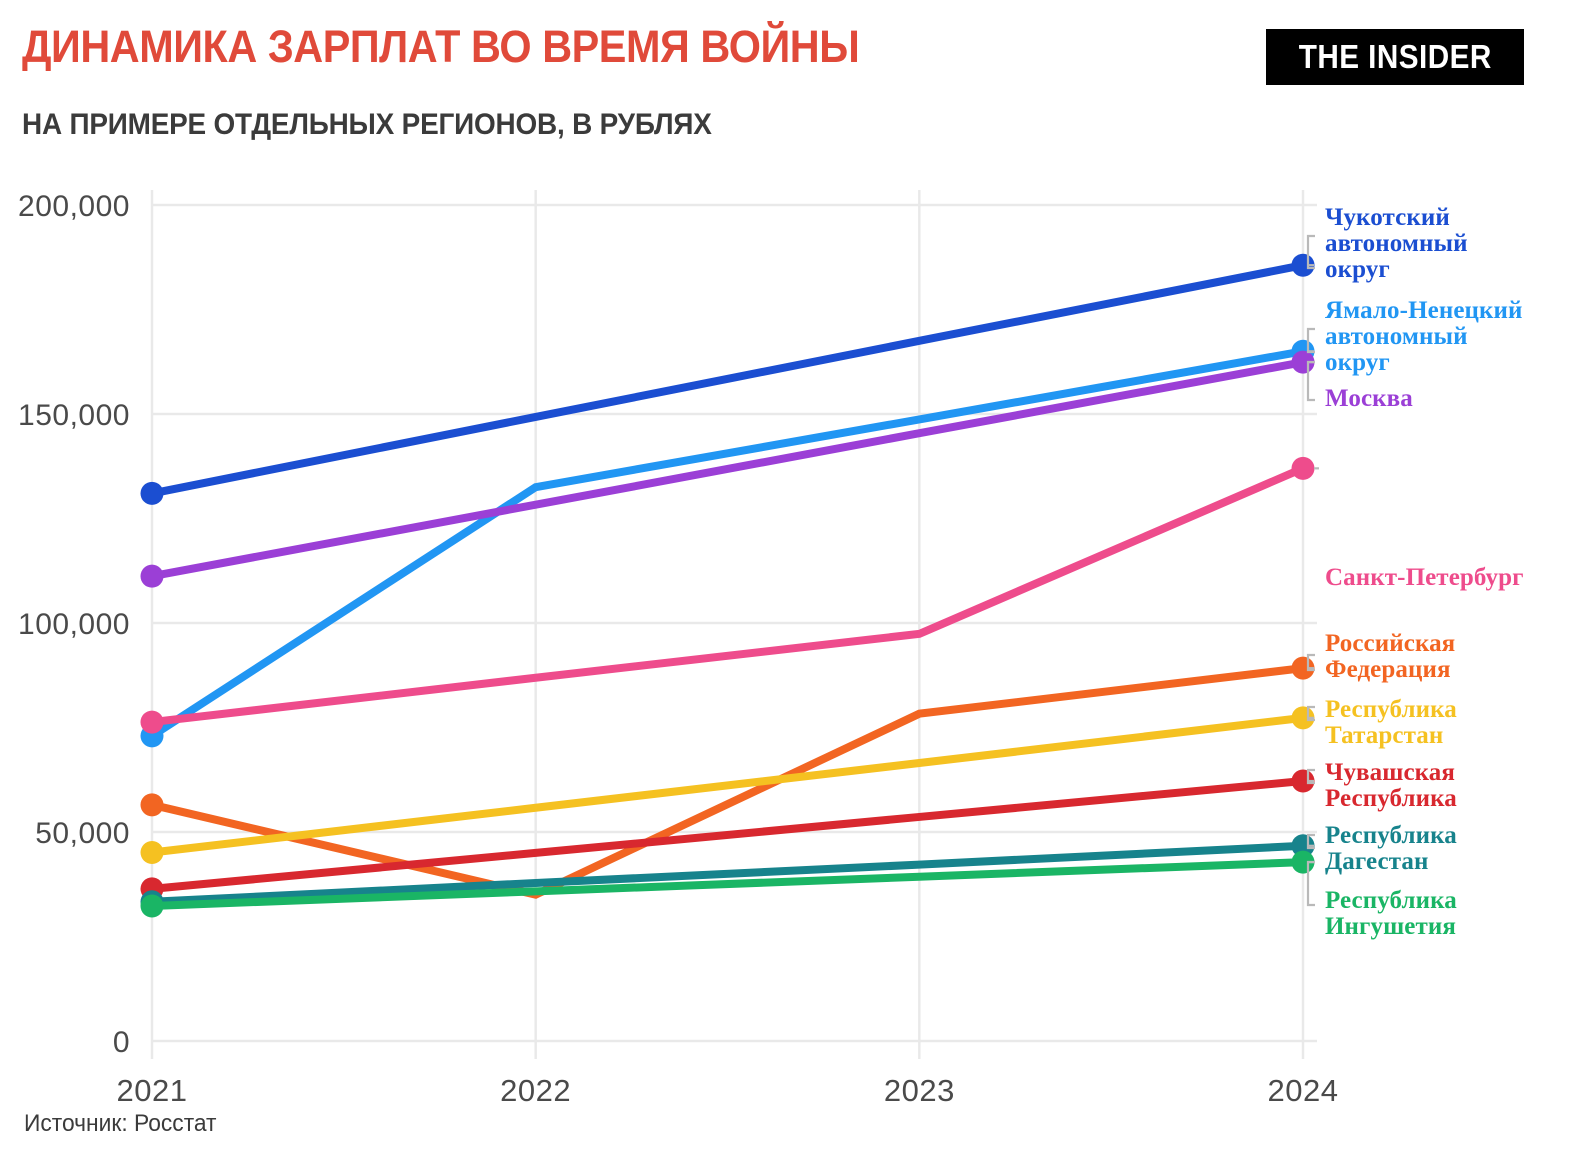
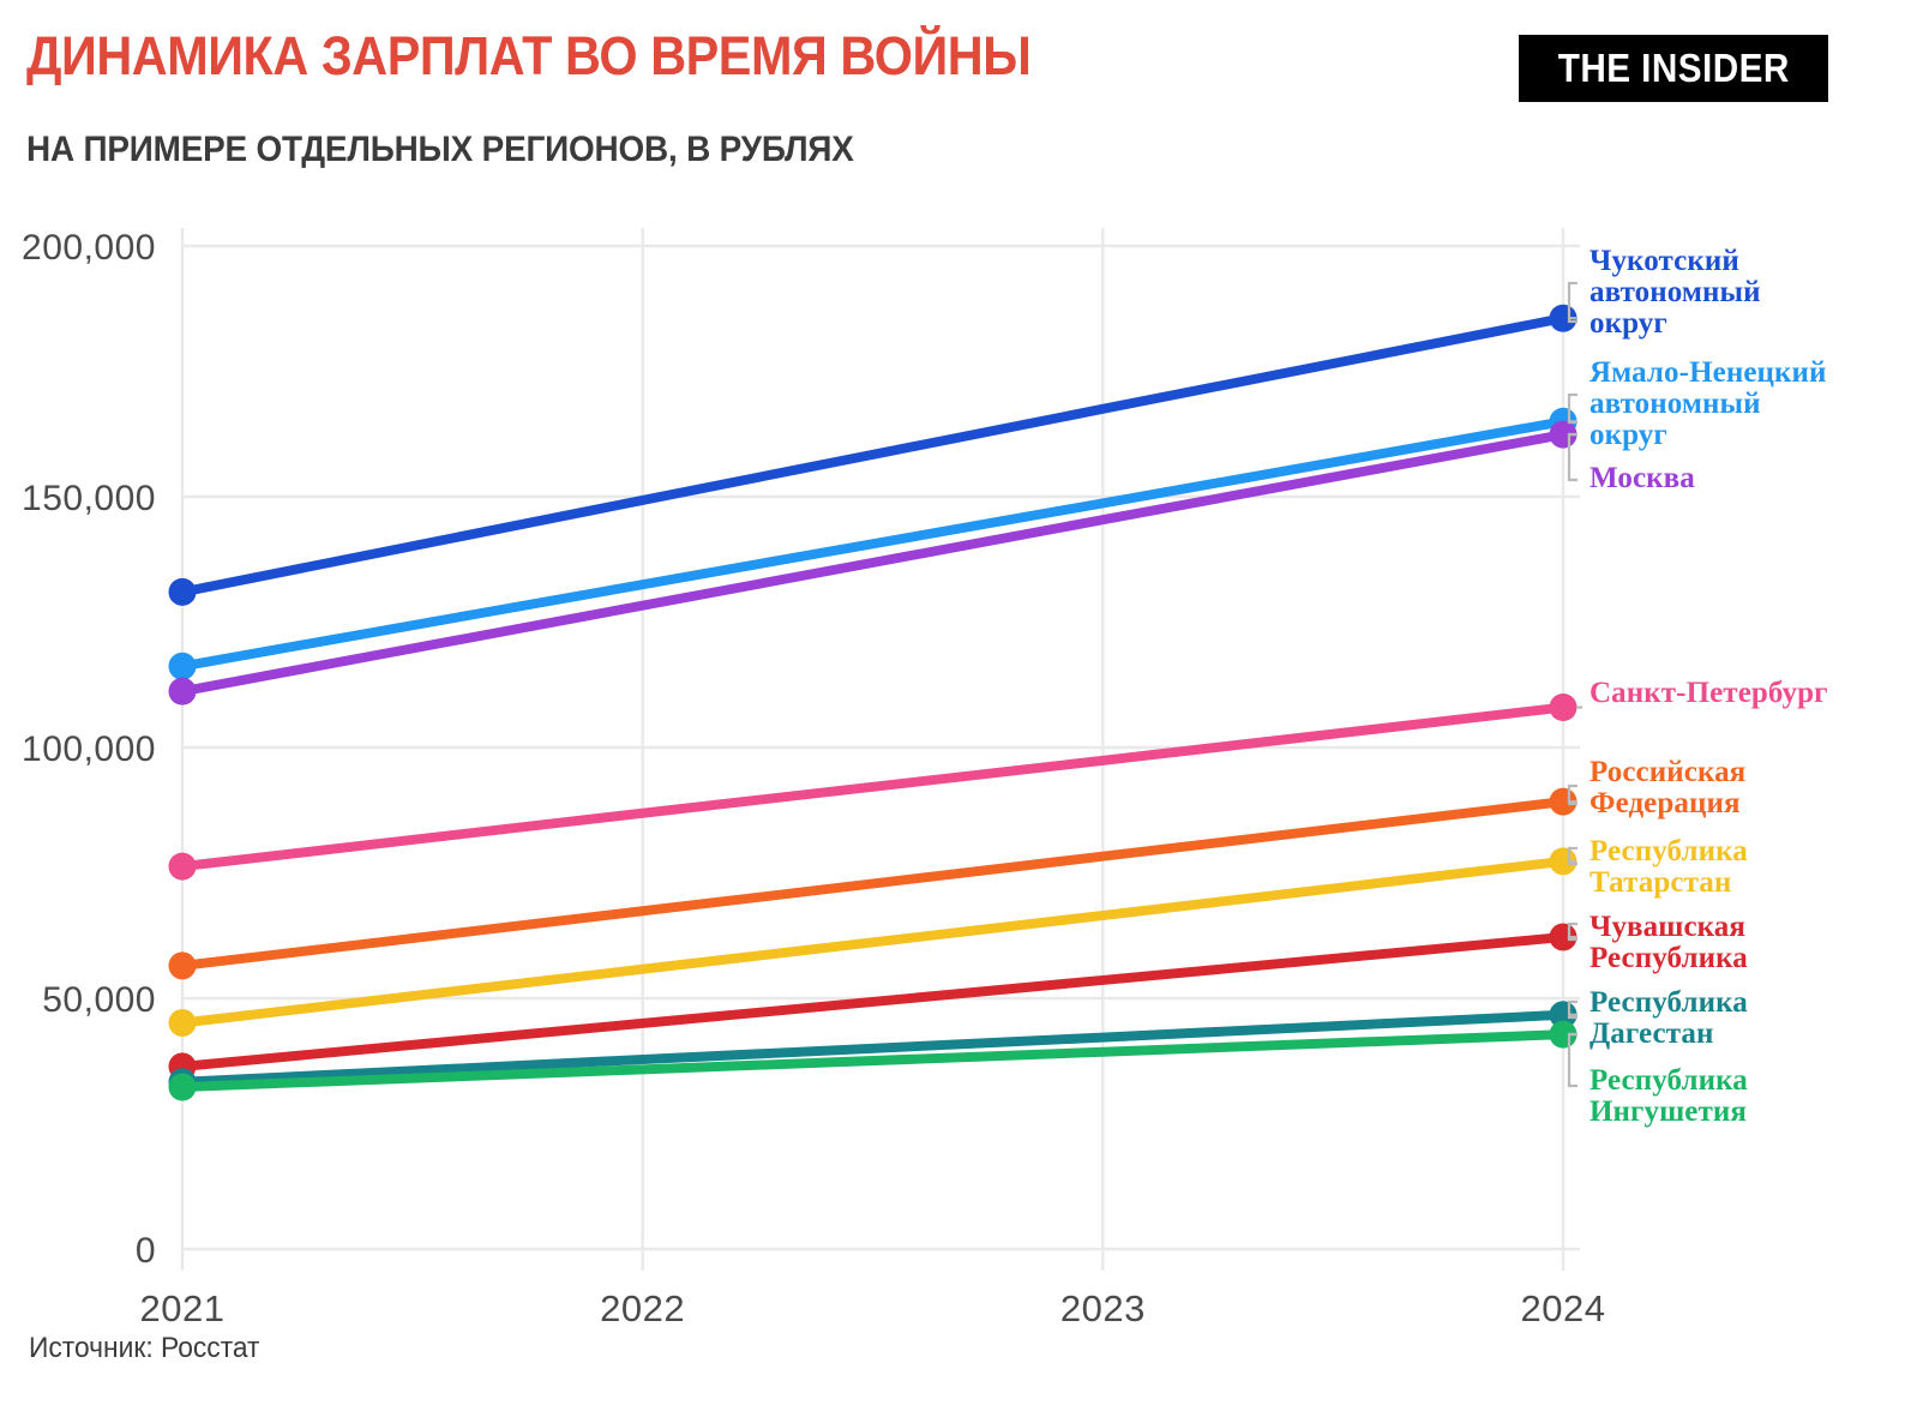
Ямало-Ненецкий автономный округ/2021: 73000 -> 116000
Российская Федерация/2022: 35000 -> 67000
Санкт-Петербург/2024: 137000 -> 108000
